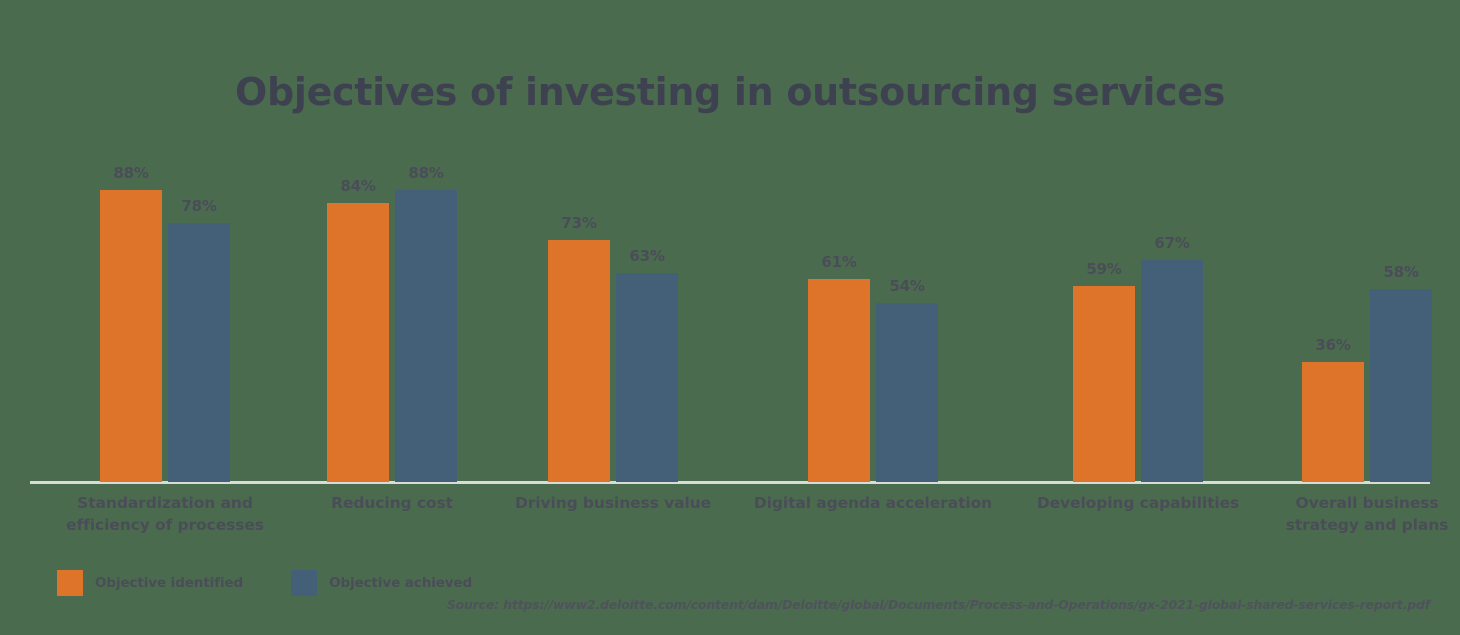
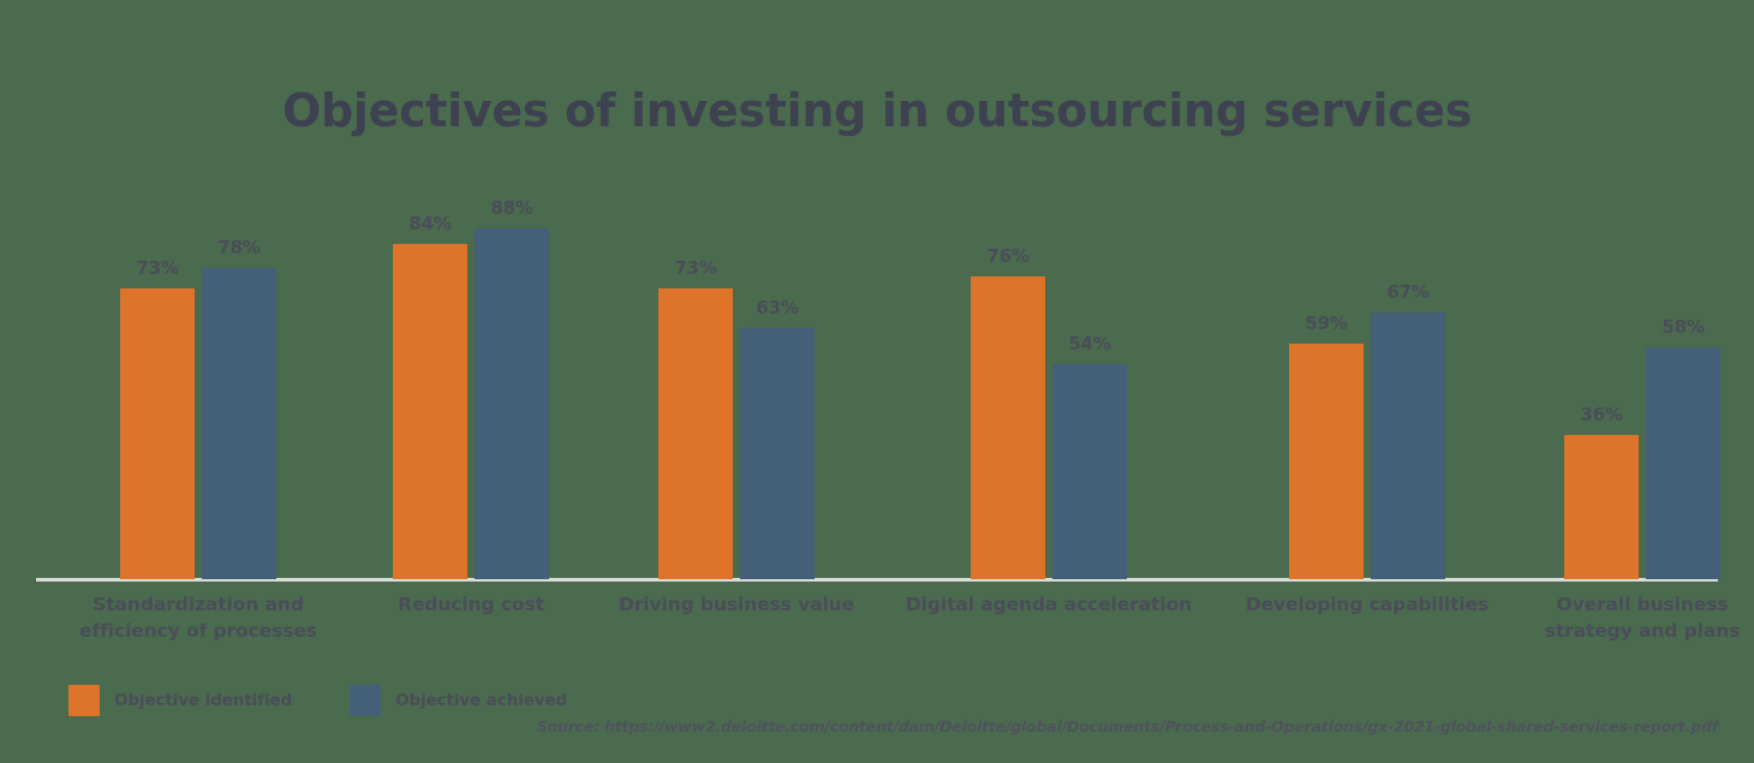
Objective identified/Standardization and efficiency of processes: 88% -> 73%
Objective identified/Digital agenda acceleration: 61% -> 76%
